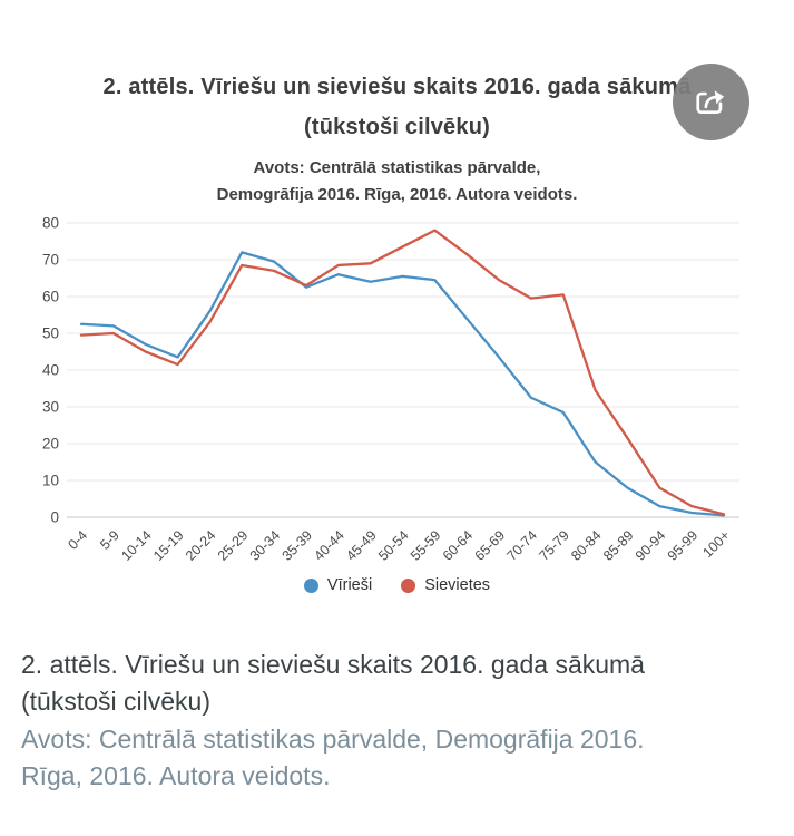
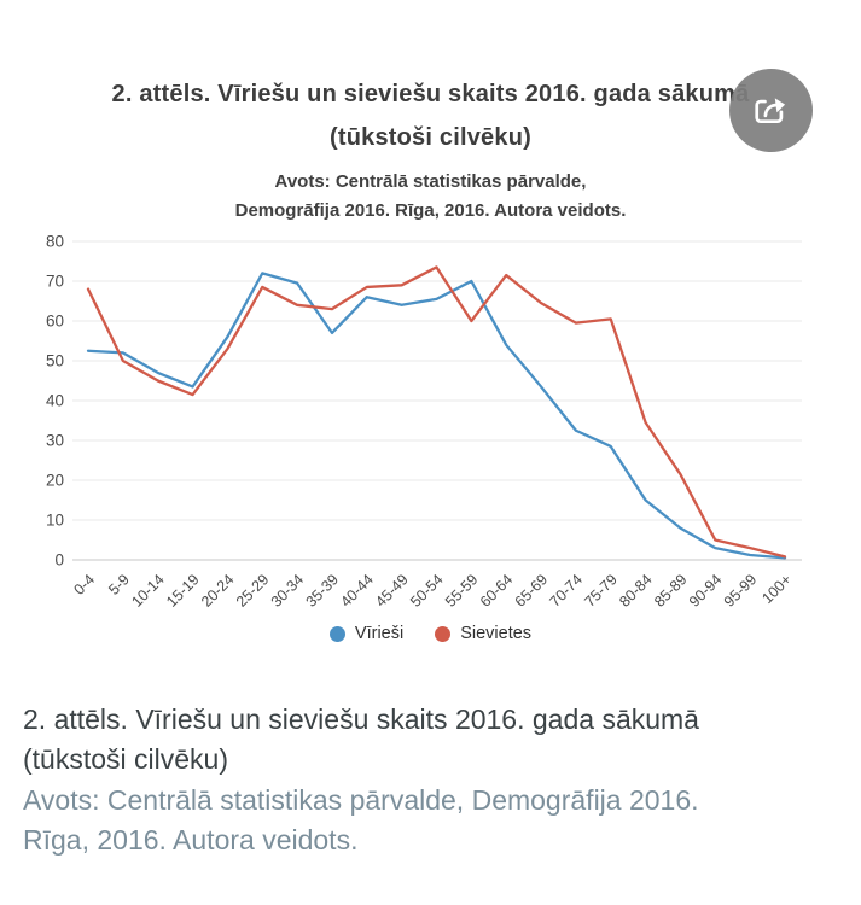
Sievietes/0-4: 50 -> 68
Sievietes/30-34: 67 -> 64
Vīrieši/35-39: 62 -> 57
Vīrieši/55-59: 64 -> 70
Sievietes/55-59: 78 -> 60
Sievietes/90-94: 8 -> 5
